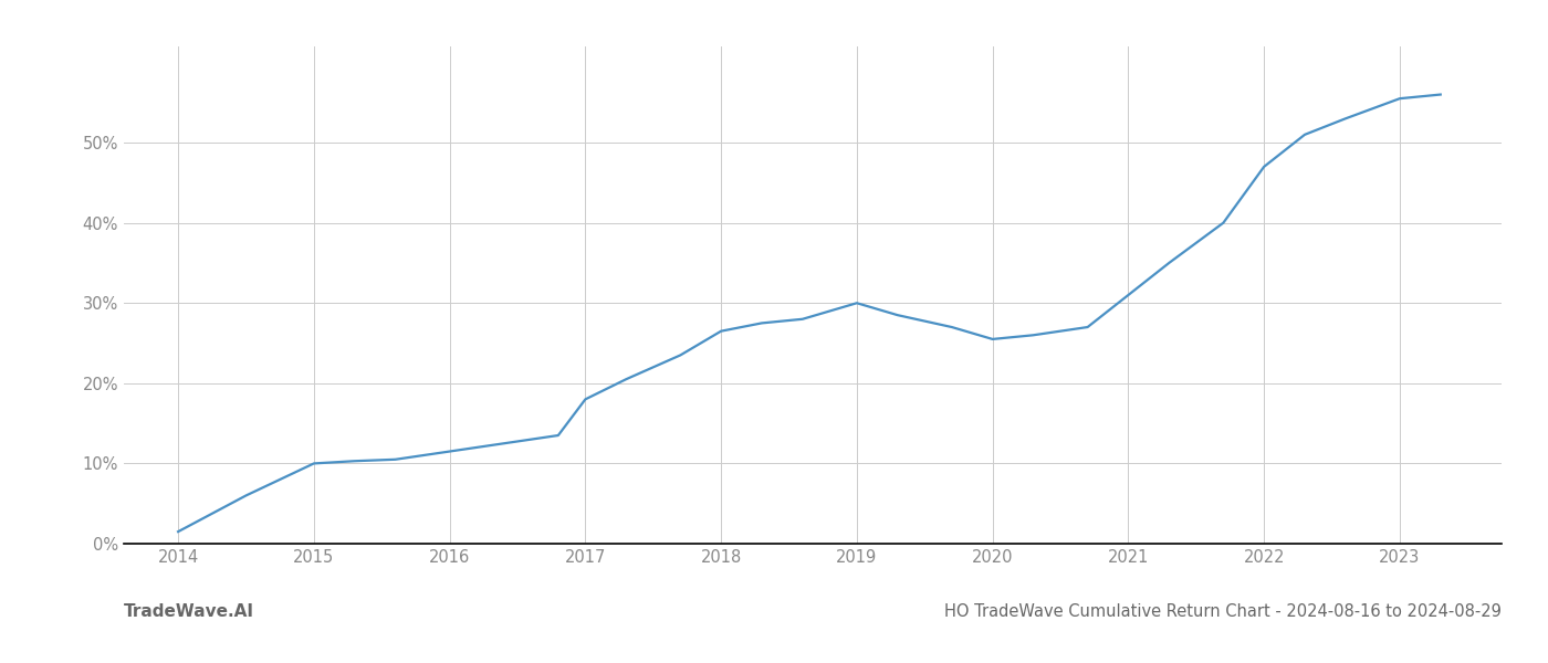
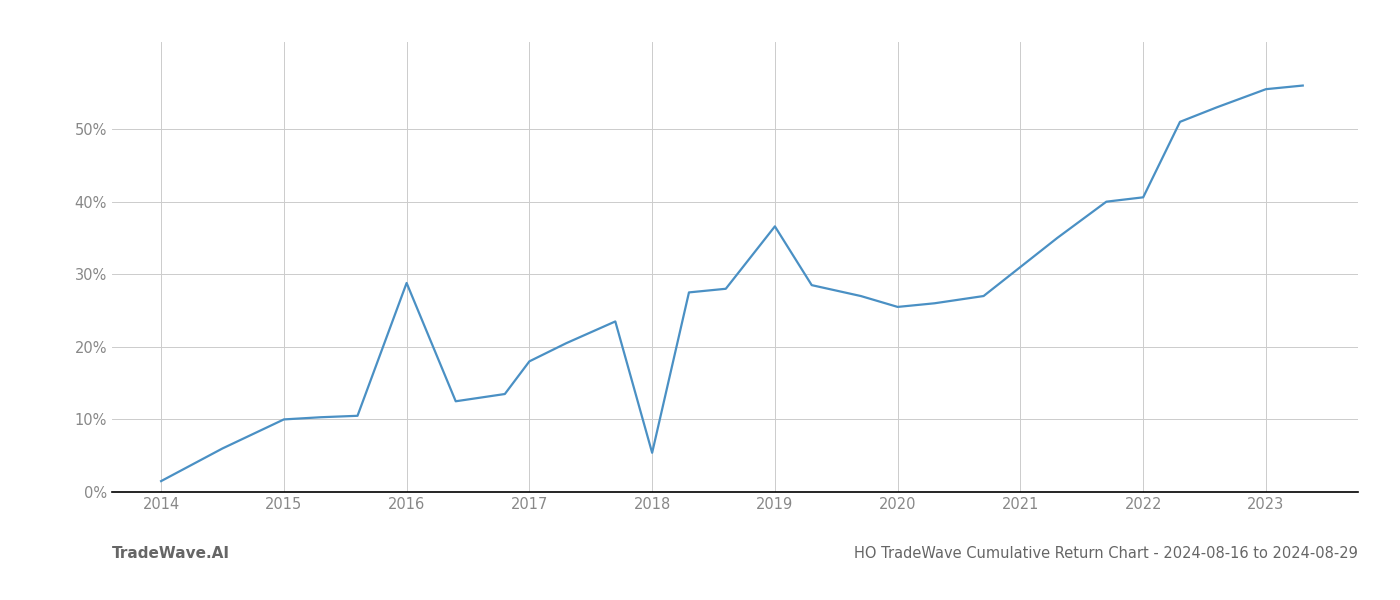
2016: 11.5% -> 28.8%
2018: 26.5% -> 5.4%
2019: 30.0% -> 36.6%
2022: 47.0% -> 40.6%
